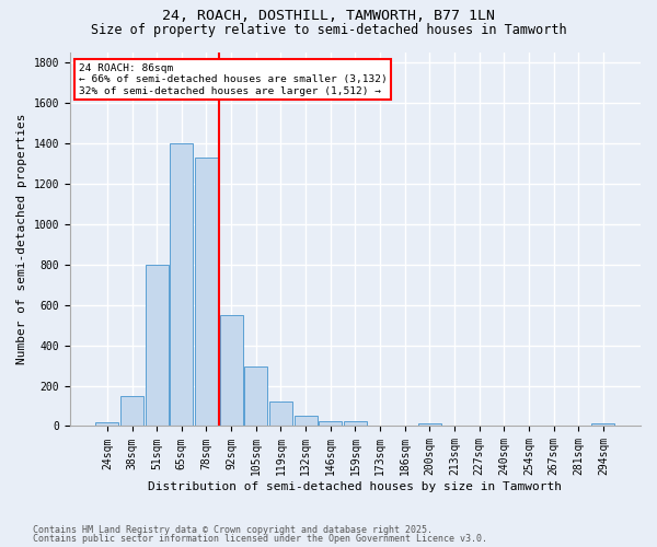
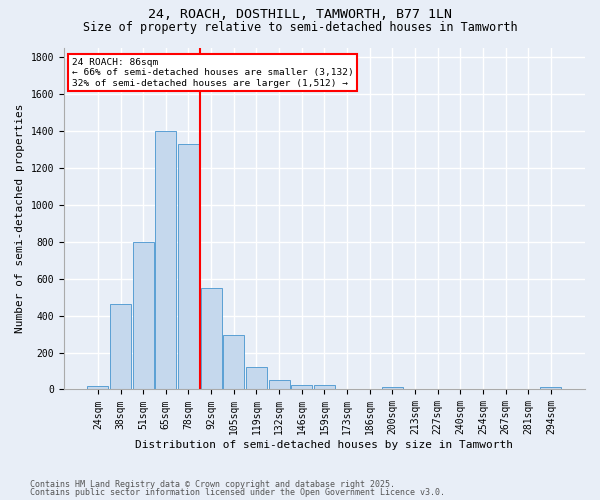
38sqm: 150 -> 460
